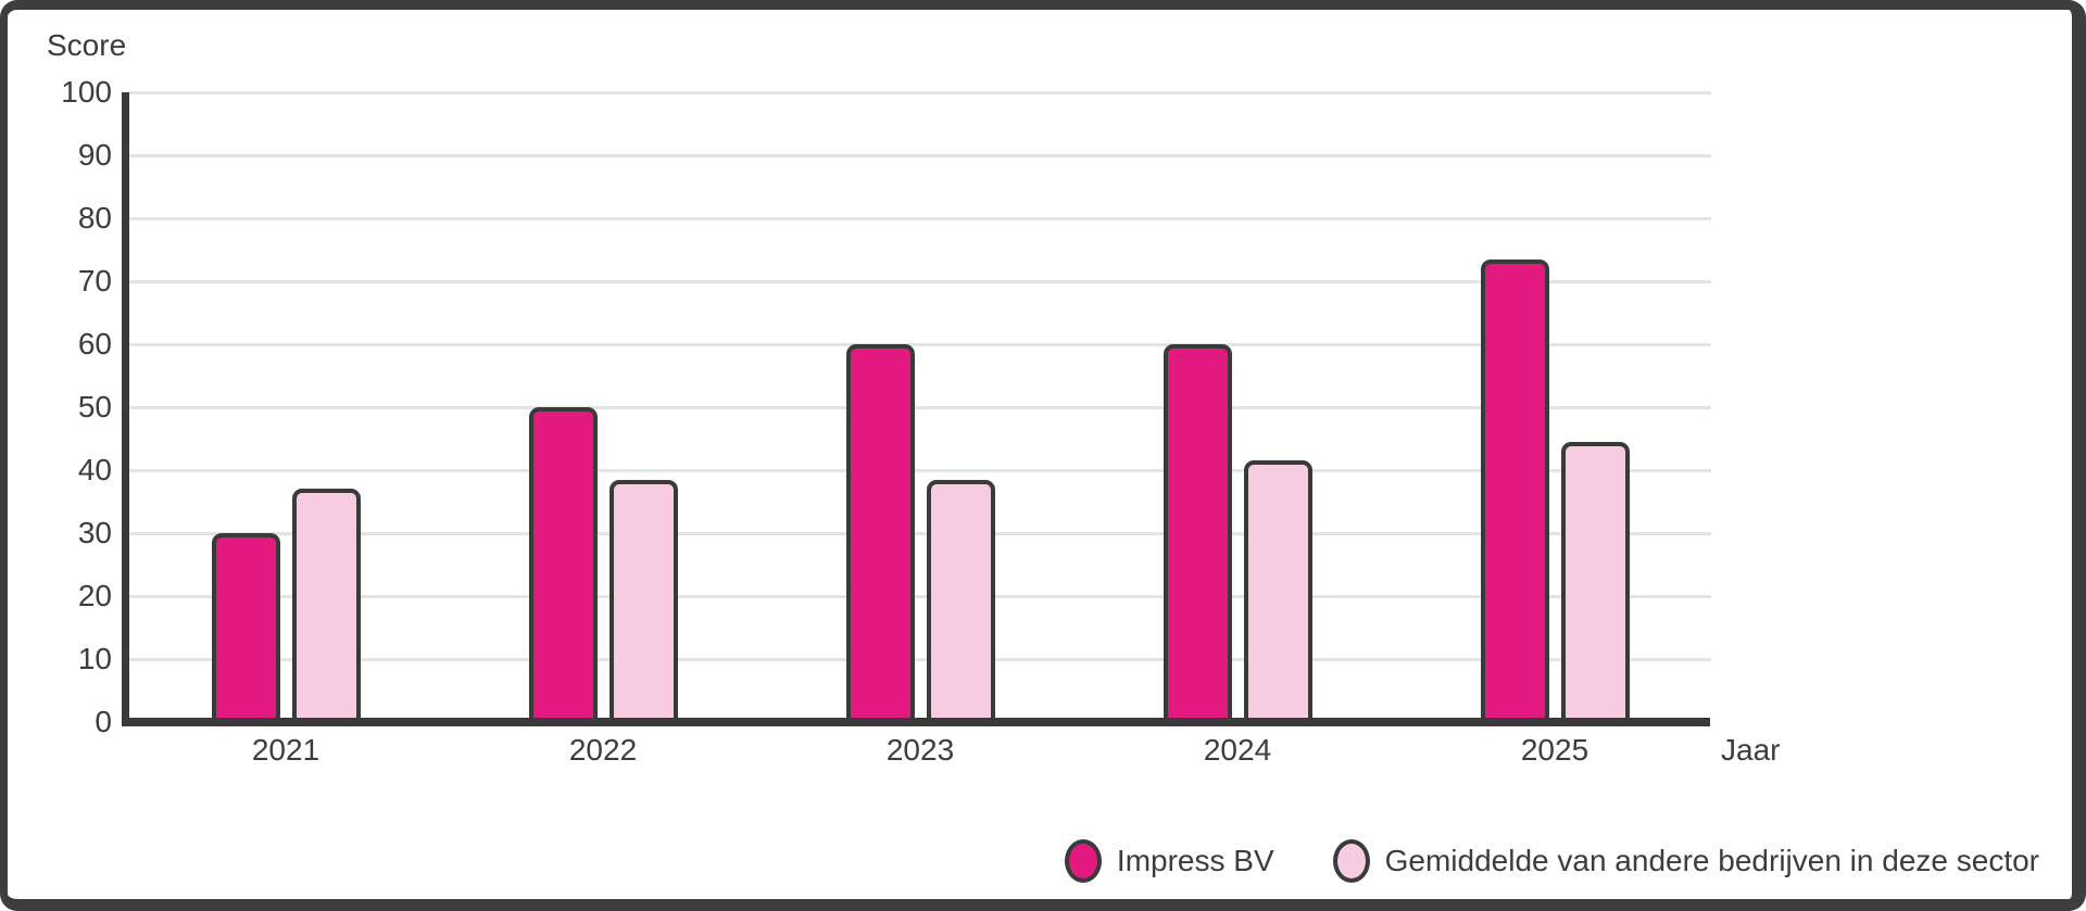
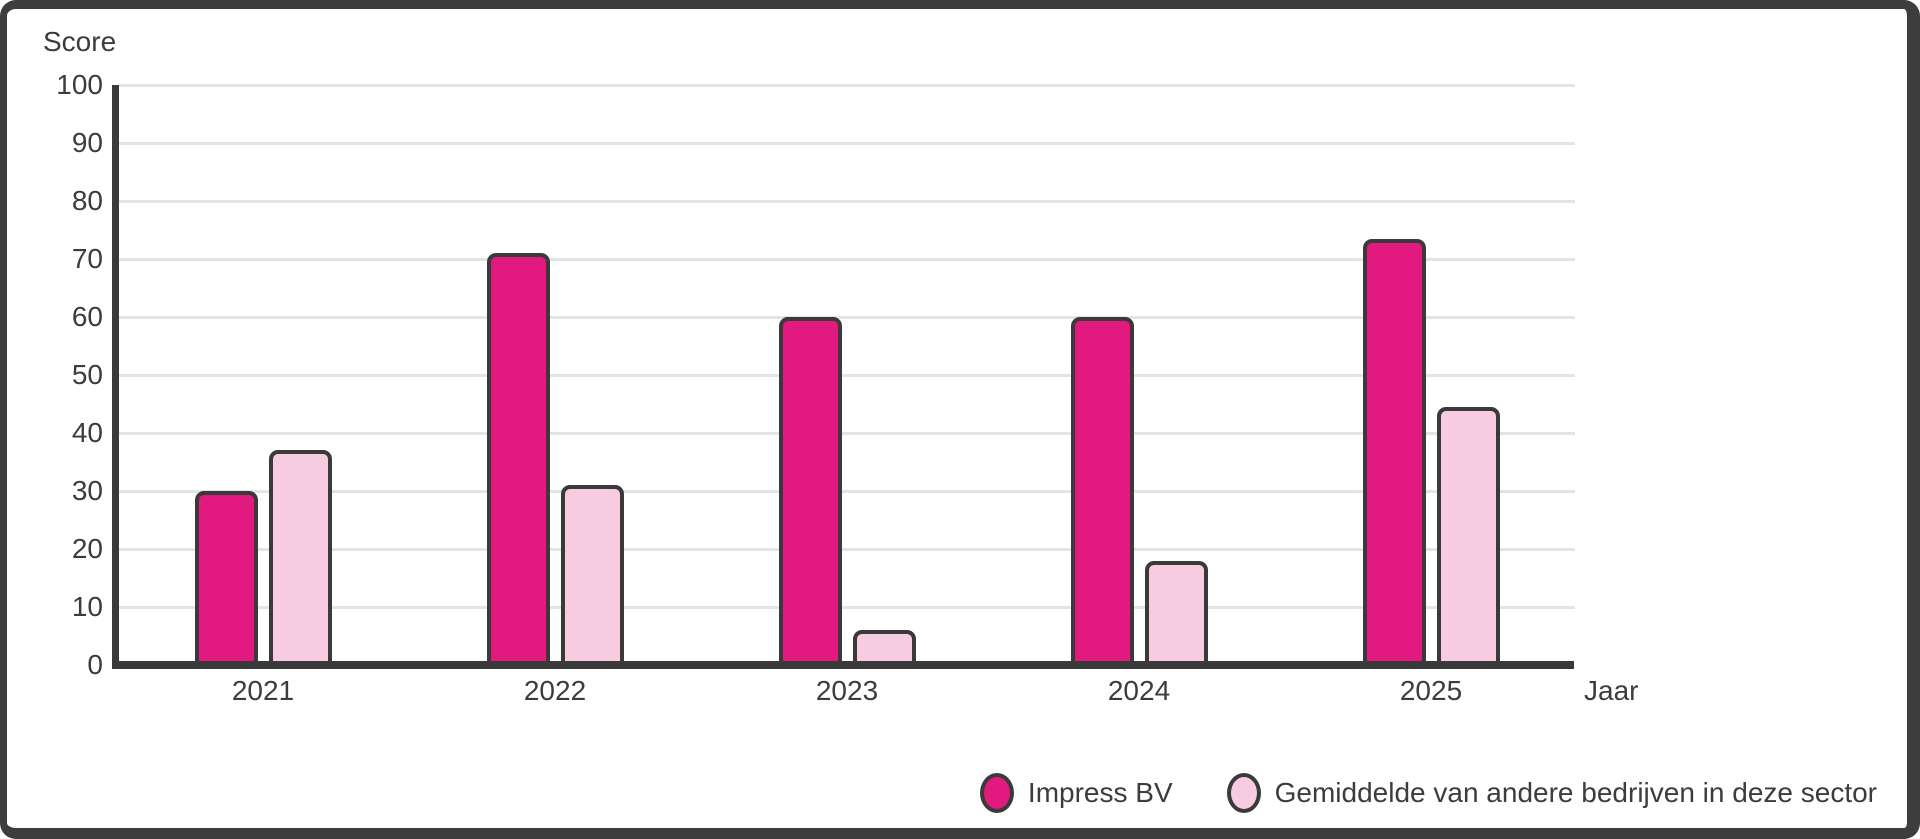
Impress BV/2022: 50 -> 71
Gemiddelde van andere bedrijven in deze sector/2022: 38 -> 31
Gemiddelde van andere bedrijven in deze sector/2023: 38 -> 6
Gemiddelde van andere bedrijven in deze sector/2024: 42 -> 18
